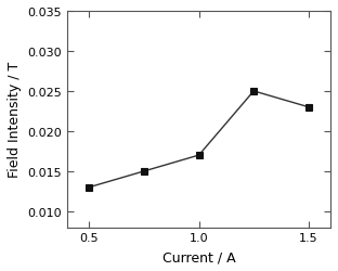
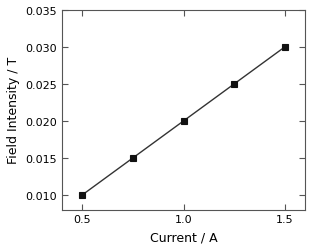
0.5: 0.013 -> 0.010
1.0: 0.017 -> 0.020
1.5: 0.023 -> 0.030
